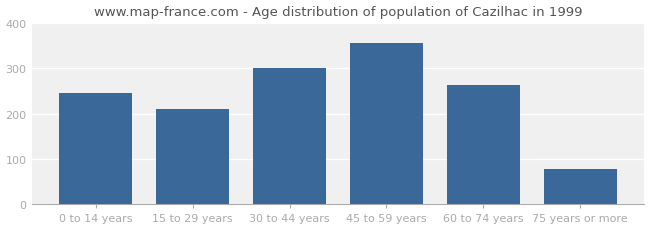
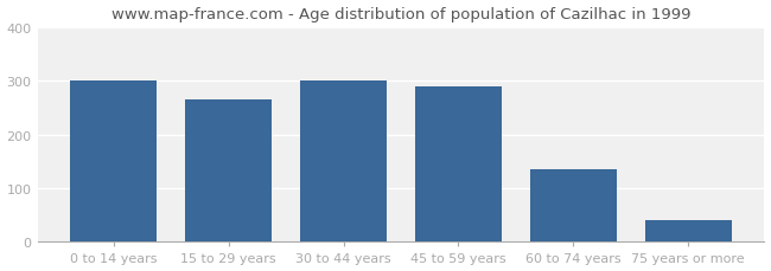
0 to 14 years: 245 -> 300
15 to 29 years: 210 -> 265
45 to 59 years: 355 -> 290
60 to 74 years: 263 -> 135
75 years or more: 79 -> 40
